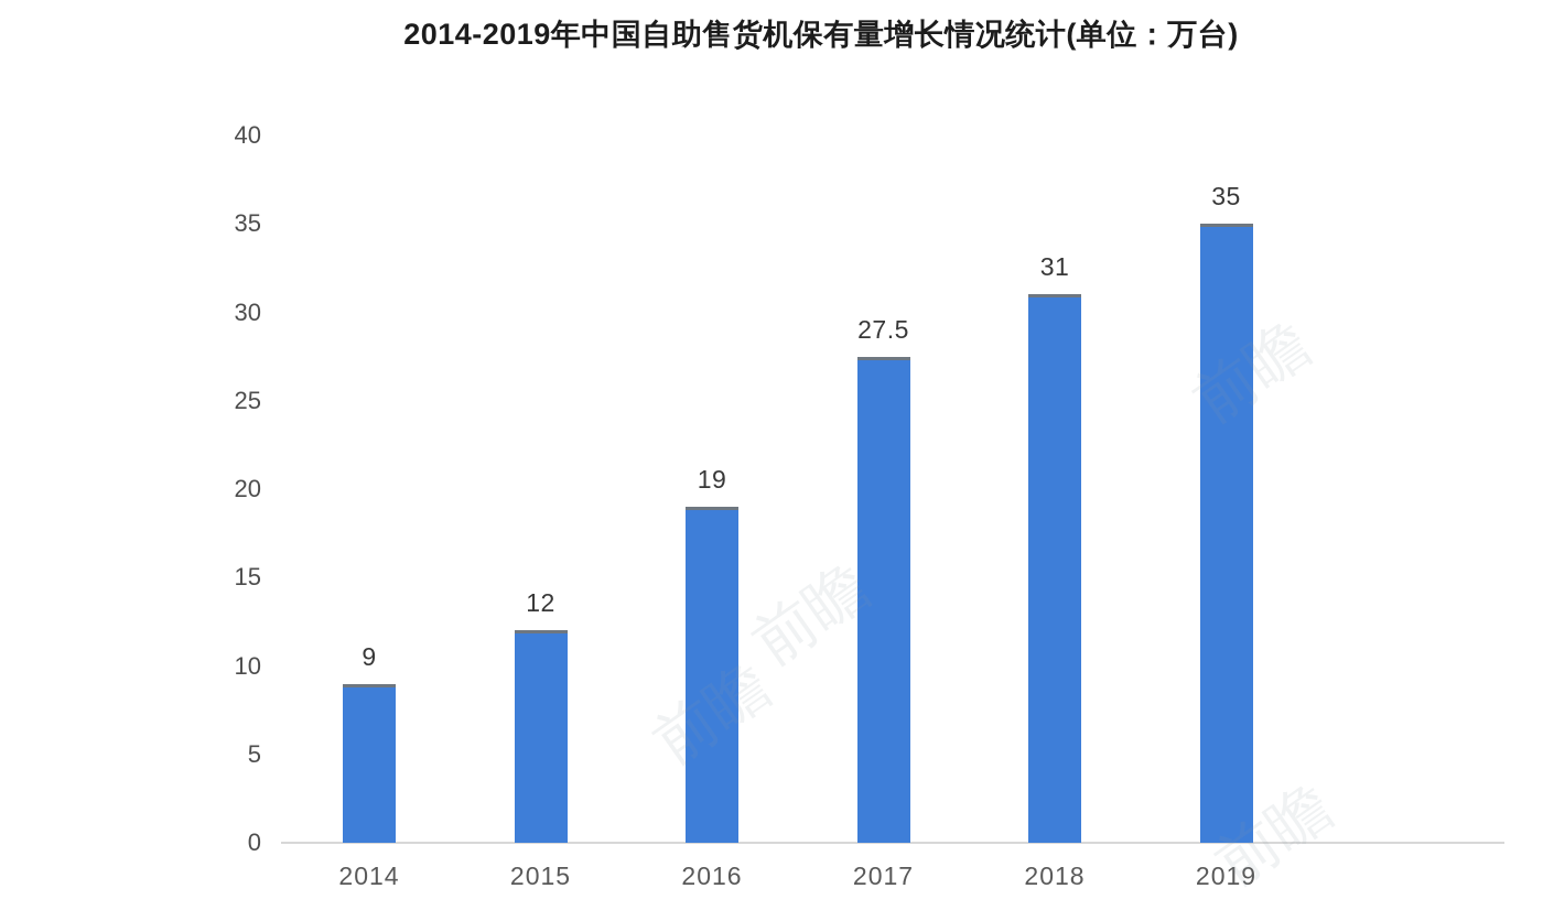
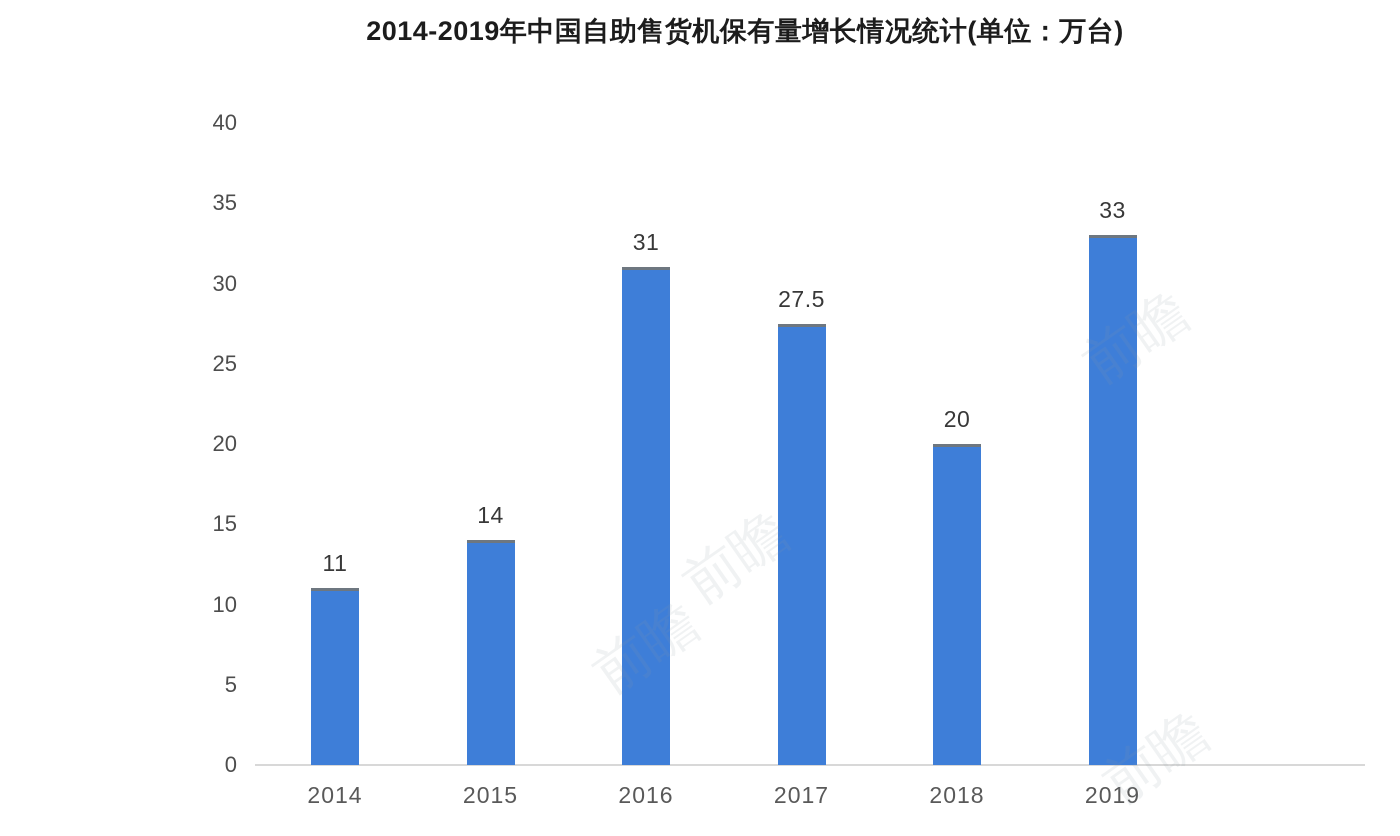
2014: 9 -> 11
2015: 12 -> 14
2016: 19 -> 31
2018: 31 -> 20
2019: 35 -> 33
